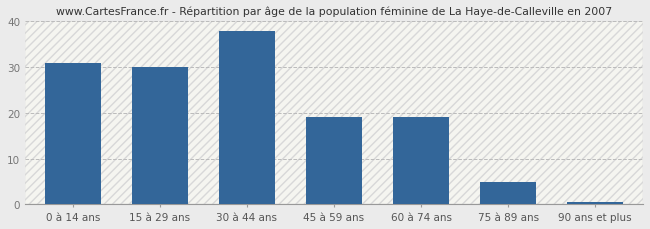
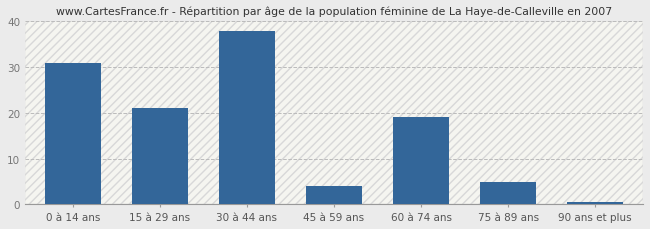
15 à 29 ans: 30.0 -> 21.0
45 à 59 ans: 19.0 -> 4.0
